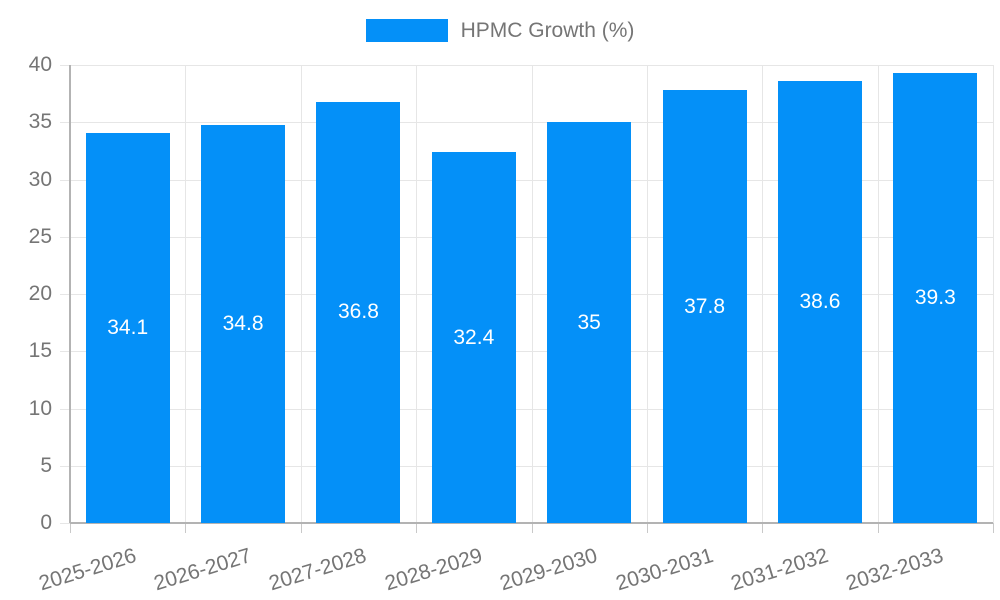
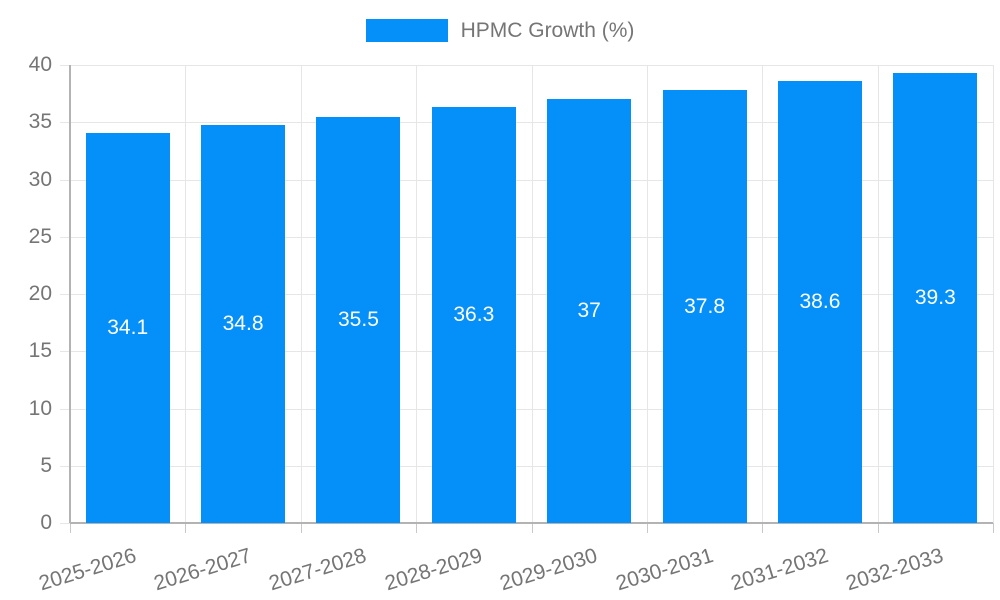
2027-2028: 36.8 -> 35.5
2028-2029: 32.4 -> 36.3
2029-2030: 35 -> 37
